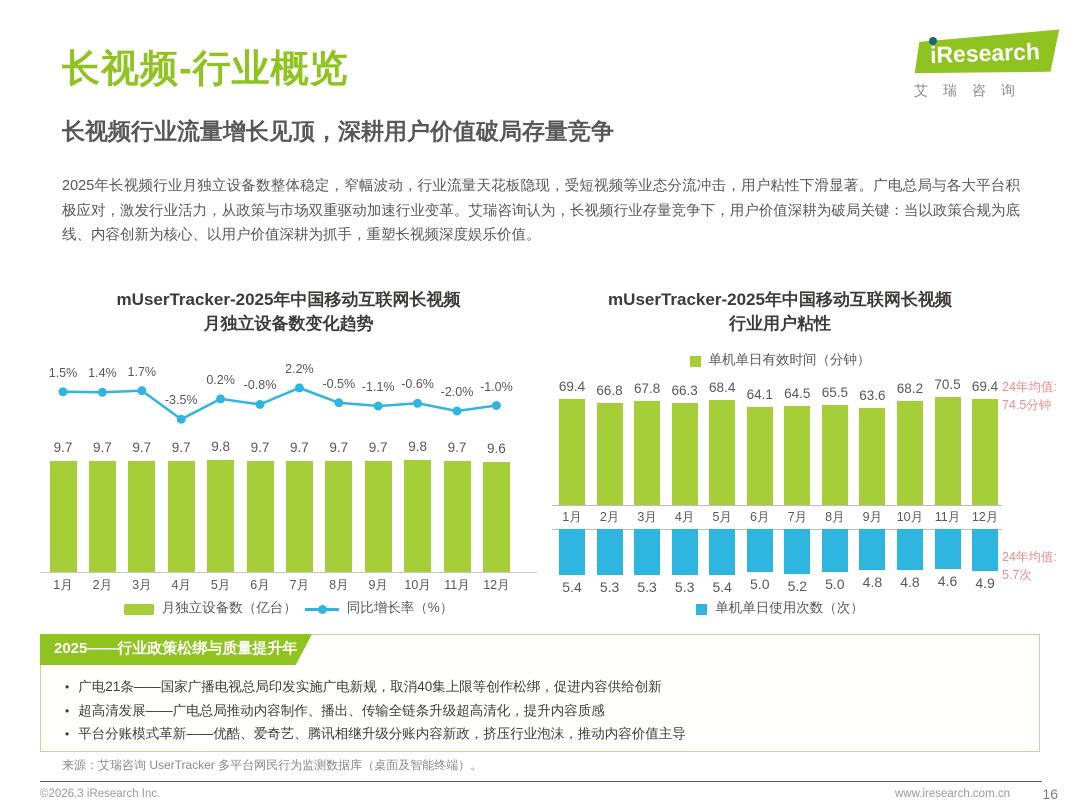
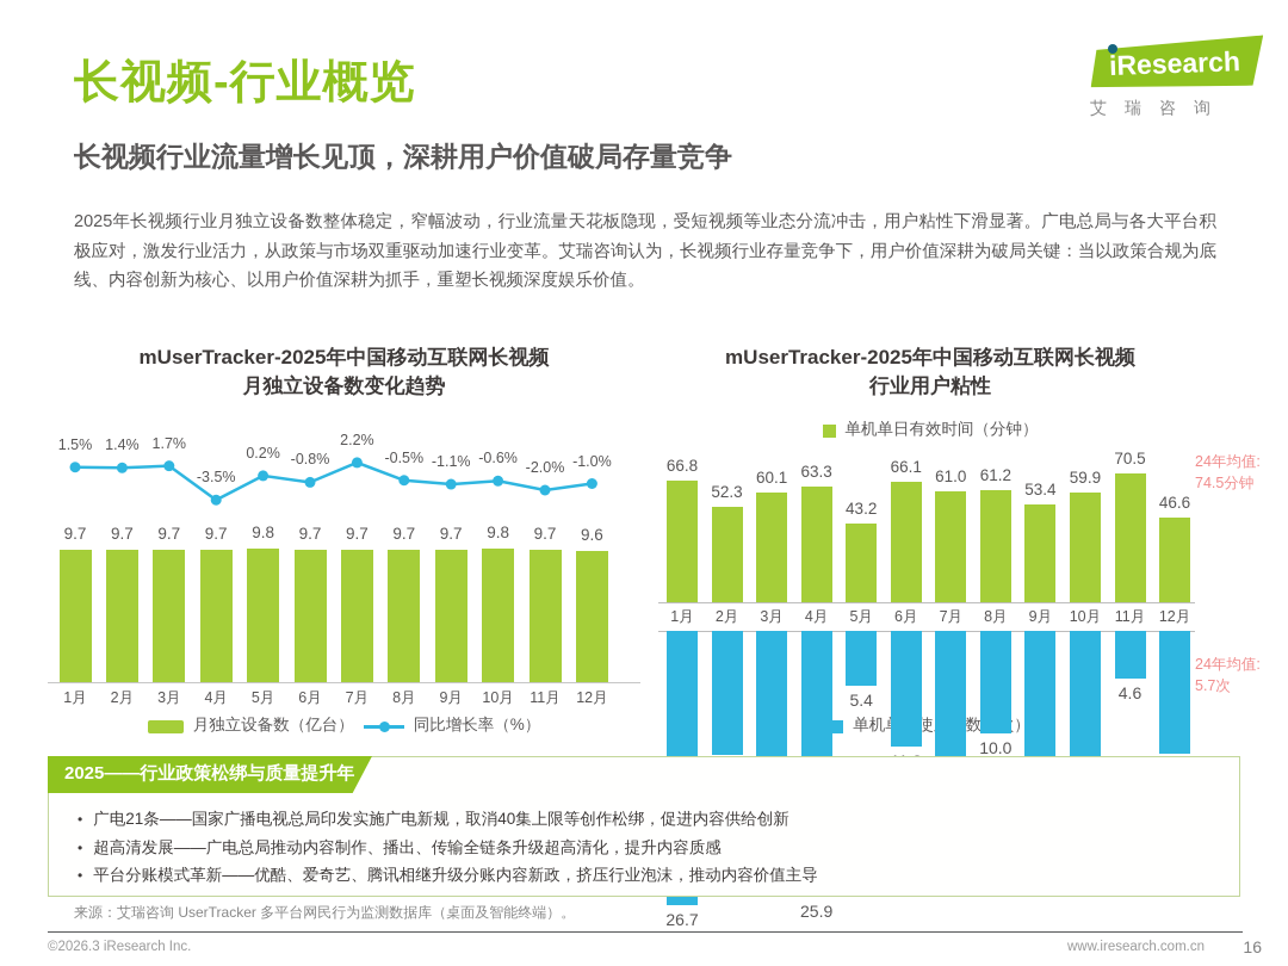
mUserTracker-2025年中国移动互联网长视频行业用户粘性/单机单日有效时间（分钟）/1月: 69.4 -> 66.8
mUserTracker-2025年中国移动互联网长视频行业用户粘性/单机单日使用次数（次）/1月: 5.4 -> 26.7
mUserTracker-2025年中国移动互联网长视频行业用户粘性/单机单日有效时间（分钟）/2月: 66.8 -> 52.3
mUserTracker-2025年中国移动互联网长视频行业用户粘性/单机单日使用次数（次）/2月: 5.3 -> 12.1
mUserTracker-2025年中国移动互联网长视频行业用户粘性/单机单日有效时间（分钟）/3月: 67.8 -> 60.1
mUserTracker-2025年中国移动互联网长视频行业用户粘性/单机单日使用次数（次）/3月: 5.3 -> 14.0
mUserTracker-2025年中国移动互联网长视频行业用户粘性/单机单日有效时间（分钟）/4月: 66.3 -> 63.3
mUserTracker-2025年中国移动互联网长视频行业用户粘性/单机单日使用次数（次）/4月: 5.3 -> 25.9
mUserTracker-2025年中国移动互联网长视频行业用户粘性/单机单日有效时间（分钟）/5月: 68.4 -> 43.2
mUserTracker-2025年中国移动互联网长视频行业用户粘性/单机单日有效时间（分钟）/6月: 64.1 -> 66.1
mUserTracker-2025年中国移动互联网长视频行业用户粘性/单机单日使用次数（次）/6月: 5.0 -> 11.3
mUserTracker-2025年中国移动互联网长视频行业用户粘性/单机单日有效时间（分钟）/7月: 64.5 -> 61.0
mUserTracker-2025年中国移动互联网长视频行业用户粘性/单机单日使用次数（次）/7月: 5.2 -> 12.7
mUserTracker-2025年中国移动互联网长视频行业用户粘性/单机单日有效时间（分钟）/8月: 65.5 -> 61.2
mUserTracker-2025年中国移动互联网长视频行业用户粘性/单机单日使用次数（次）/8月: 5.0 -> 10.0
mUserTracker-2025年中国移动互联网长视频行业用户粘性/单机单日有效时间（分钟）/9月: 63.6 -> 53.4
mUserTracker-2025年中国移动互联网长视频行业用户粘性/单机单日使用次数（次）/9月: 4.8 -> 19.0
mUserTracker-2025年中国移动互联网长视频行业用户粘性/单机单日有效时间（分钟）/10月: 68.2 -> 59.9
mUserTracker-2025年中国移动互联网长视频行业用户粘性/单机单日使用次数（次）/10月: 4.8 -> 13.6
mUserTracker-2025年中国移动互联网长视频行业用户粘性/单机单日有效时间（分钟）/12月: 69.4 -> 46.6
mUserTracker-2025年中国移动互联网长视频行业用户粘性/单机单日使用次数（次）/12月: 4.9 -> 12.0
